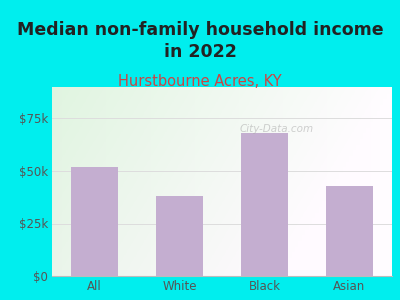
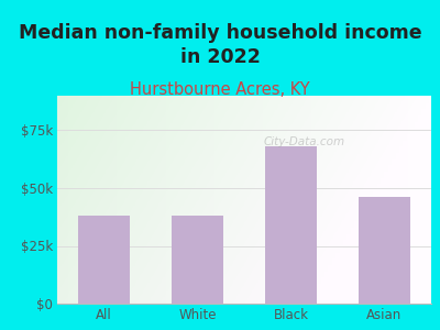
All: $52k -> $38k
Asian: $43k -> $46k
